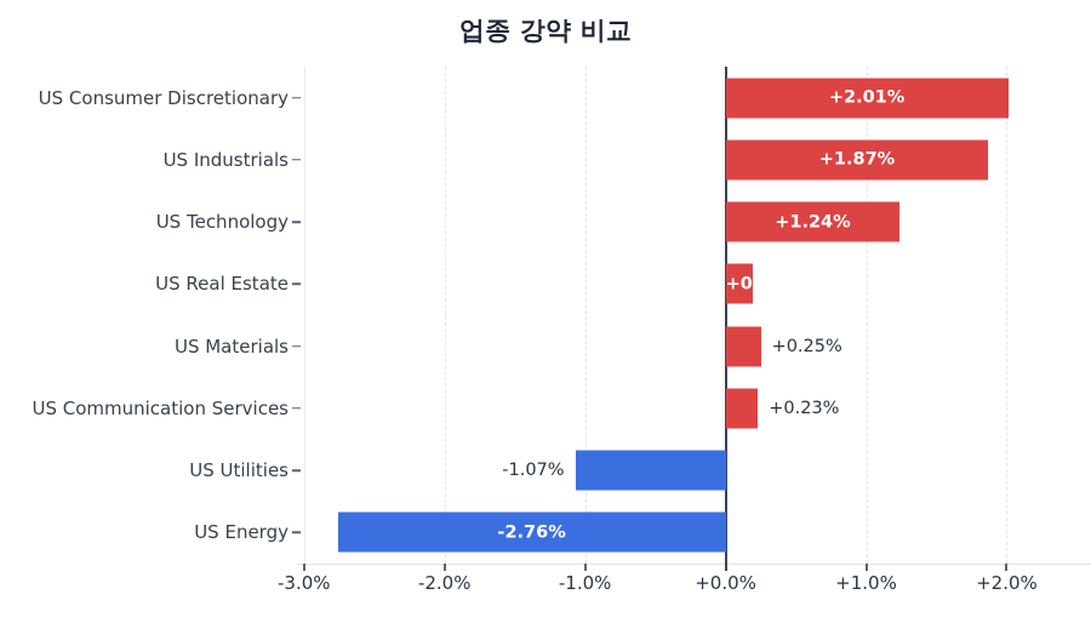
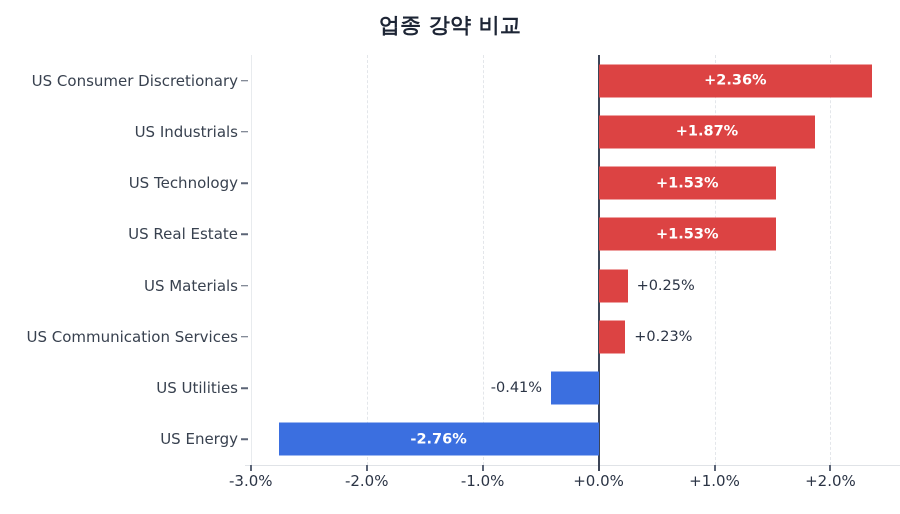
US Consumer Discretionary: +2.01% -> +2.36%
US Technology: +1.24% -> +1.53%
US Real Estate: +0.19% -> +1.53%
US Utilities: -1.07% -> -0.41%
